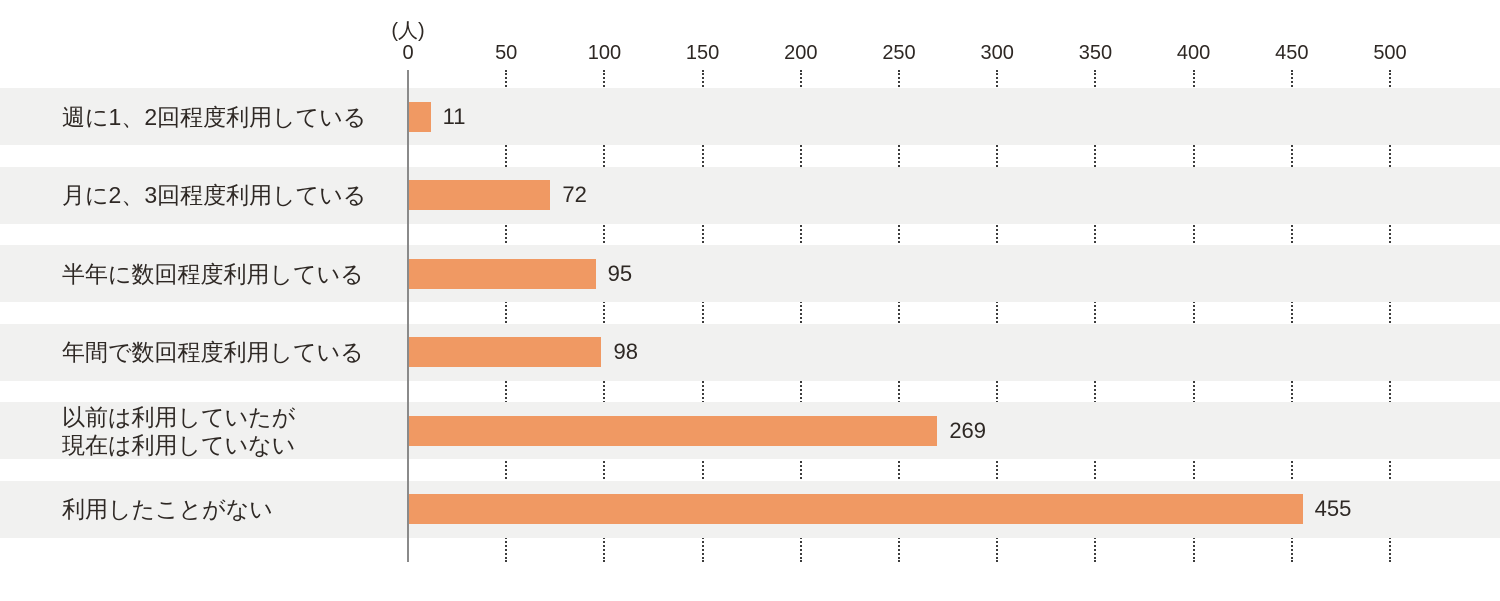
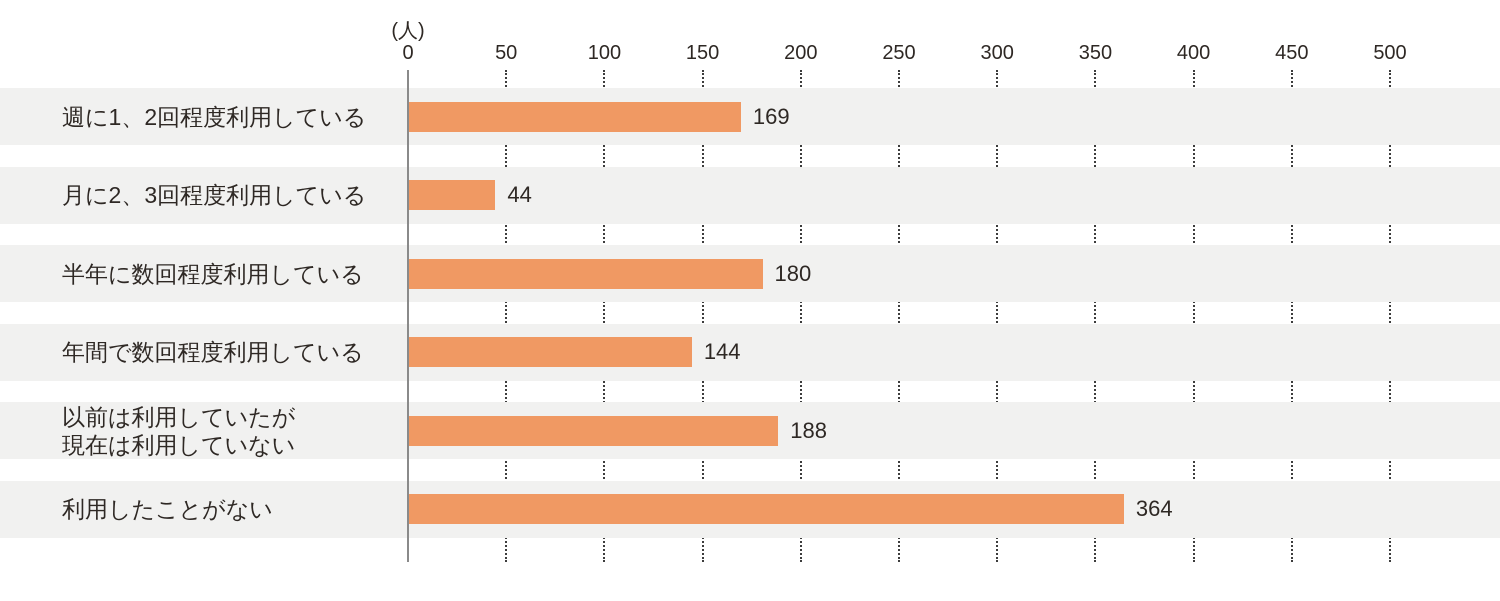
週に1、2回程度利用している: 11 -> 169
月に2、3回程度利用している: 72 -> 44
半年に数回程度利用している: 95 -> 180
年間で数回程度利用している: 98 -> 144
以前は利用していたが 現在は利用していない: 269 -> 188
利用したことがない: 455 -> 364
